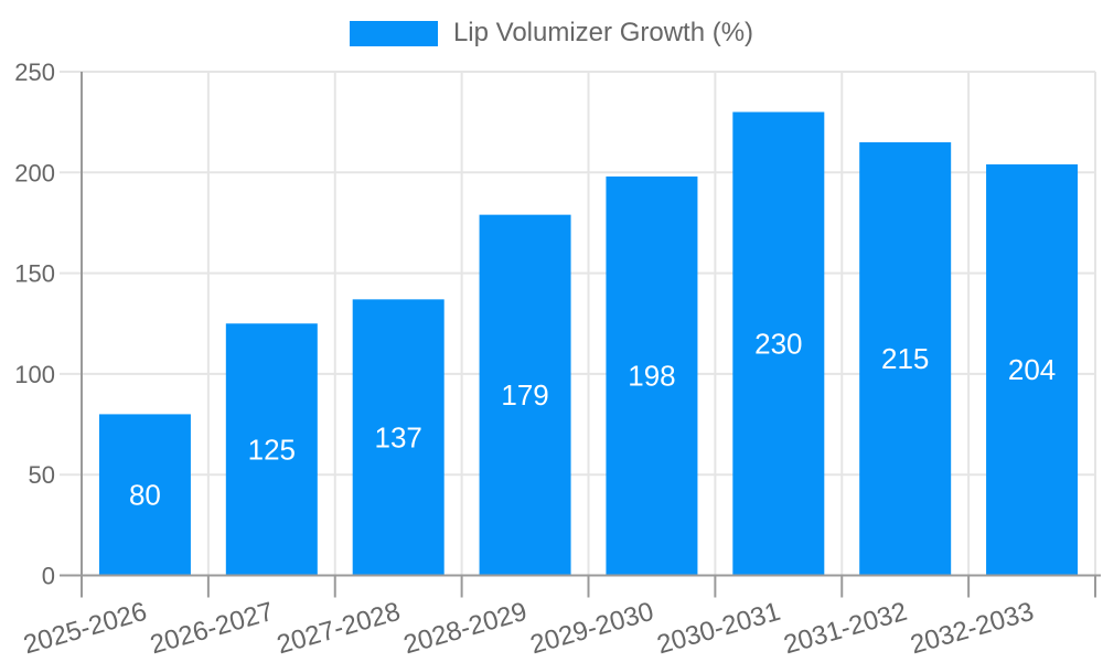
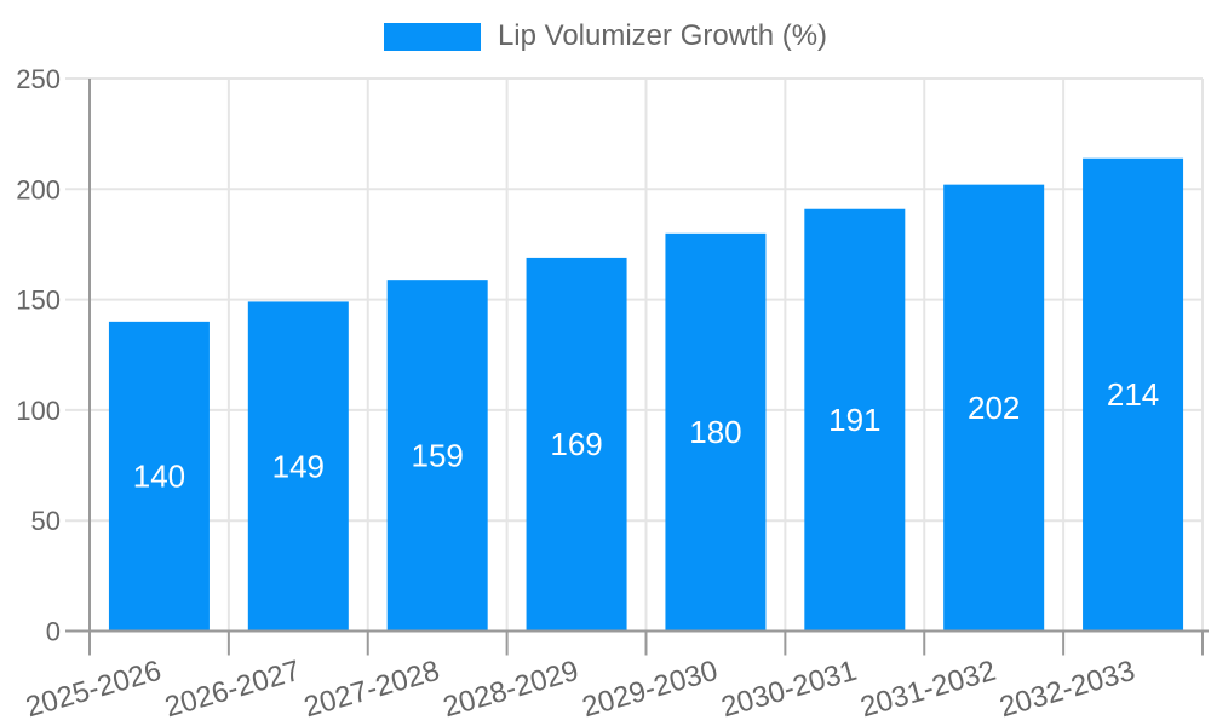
2025-2026: 80 -> 140
2026-2027: 125 -> 149
2027-2028: 137 -> 159
2028-2029: 179 -> 169
2029-2030: 198 -> 180
2030-2031: 230 -> 191
2031-2032: 215 -> 202
2032-2033: 204 -> 214
